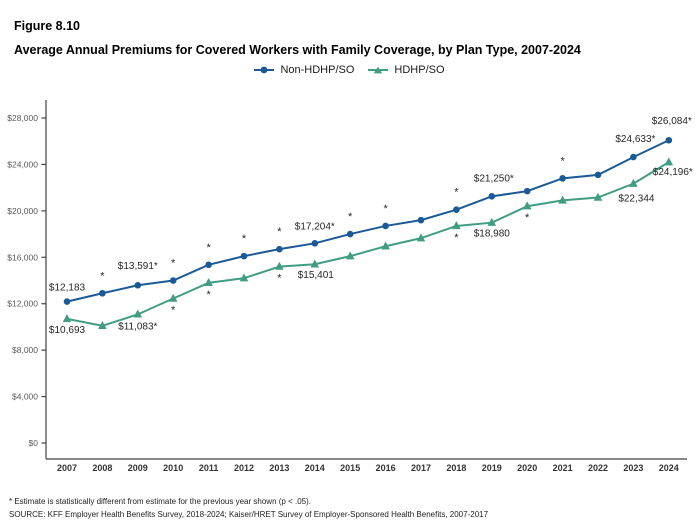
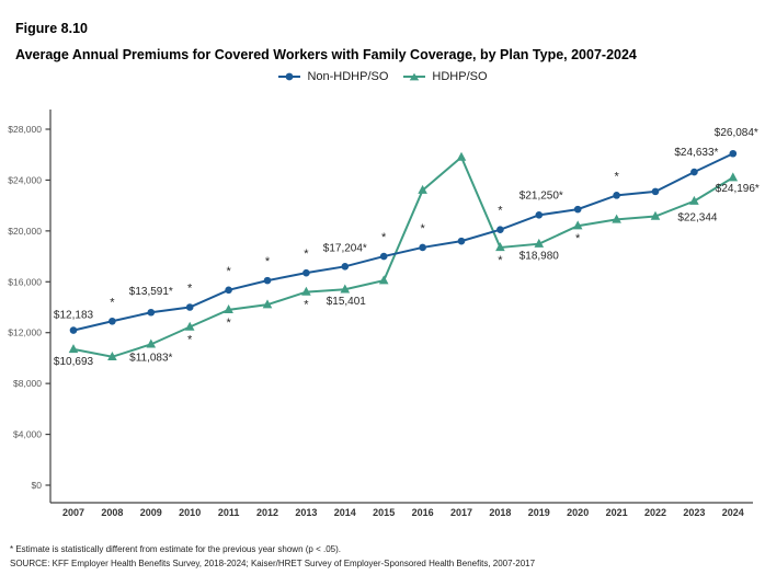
HDHP/SO/2016: $17000 -> $23200
HDHP/SO/2017: $17600 -> $25800
